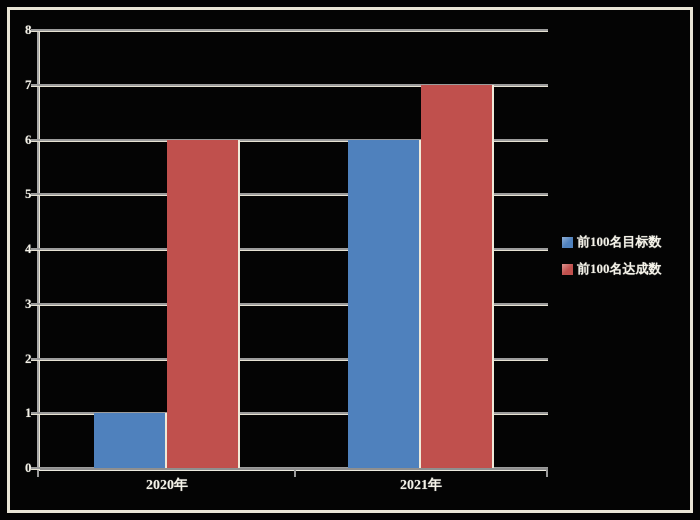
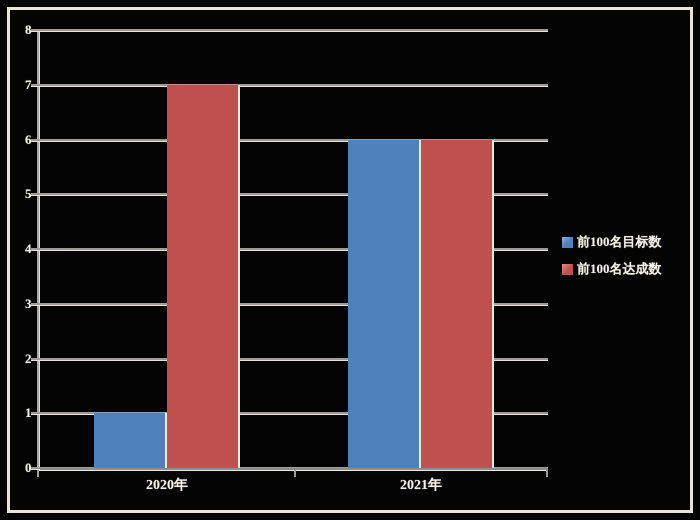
前100名达成数/2020年: 6 -> 7
前100名达成数/2021年: 7 -> 6
